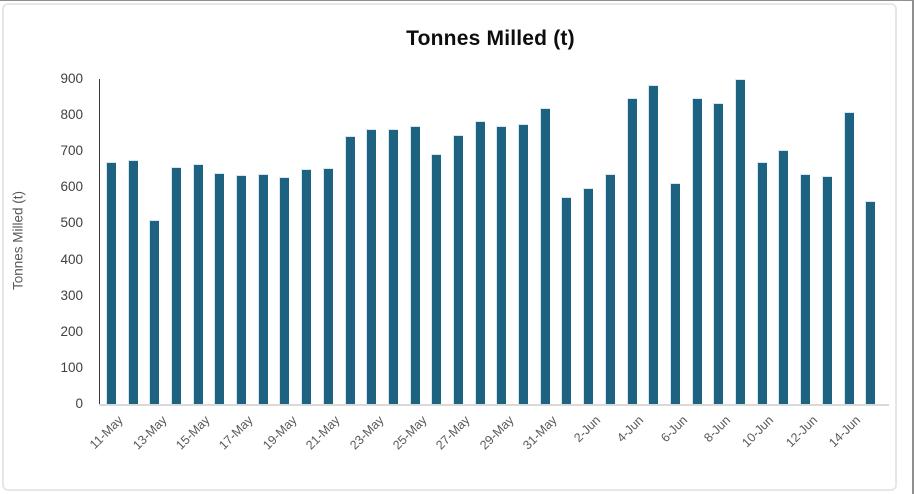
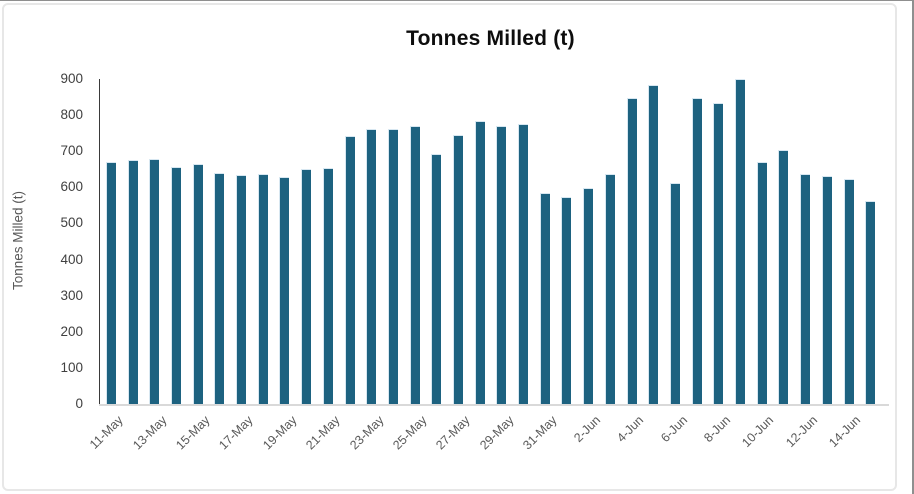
13-May: 510 -> 680
31-May: 820 -> 580
14-Jun: 810 -> 620
